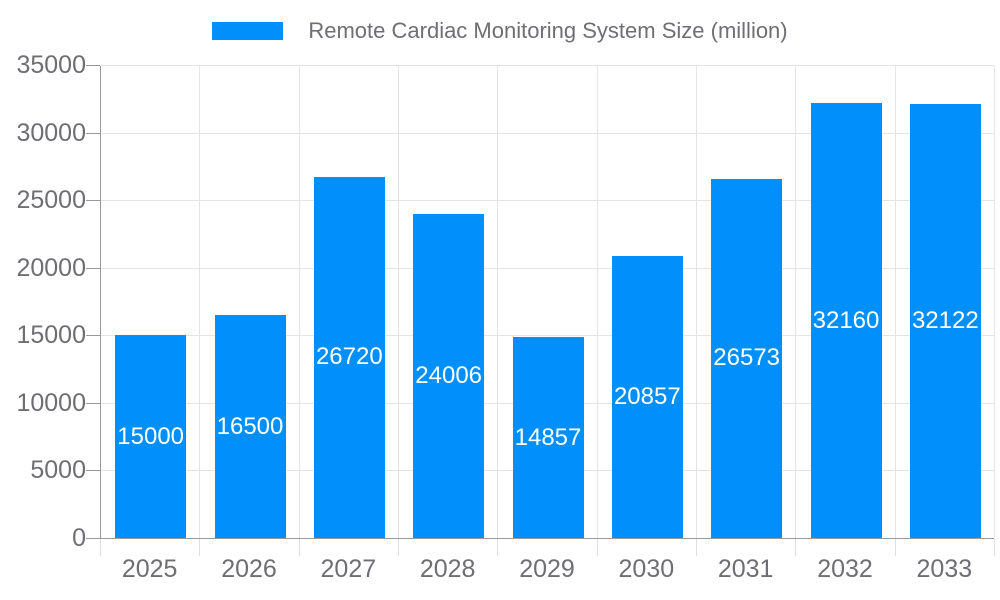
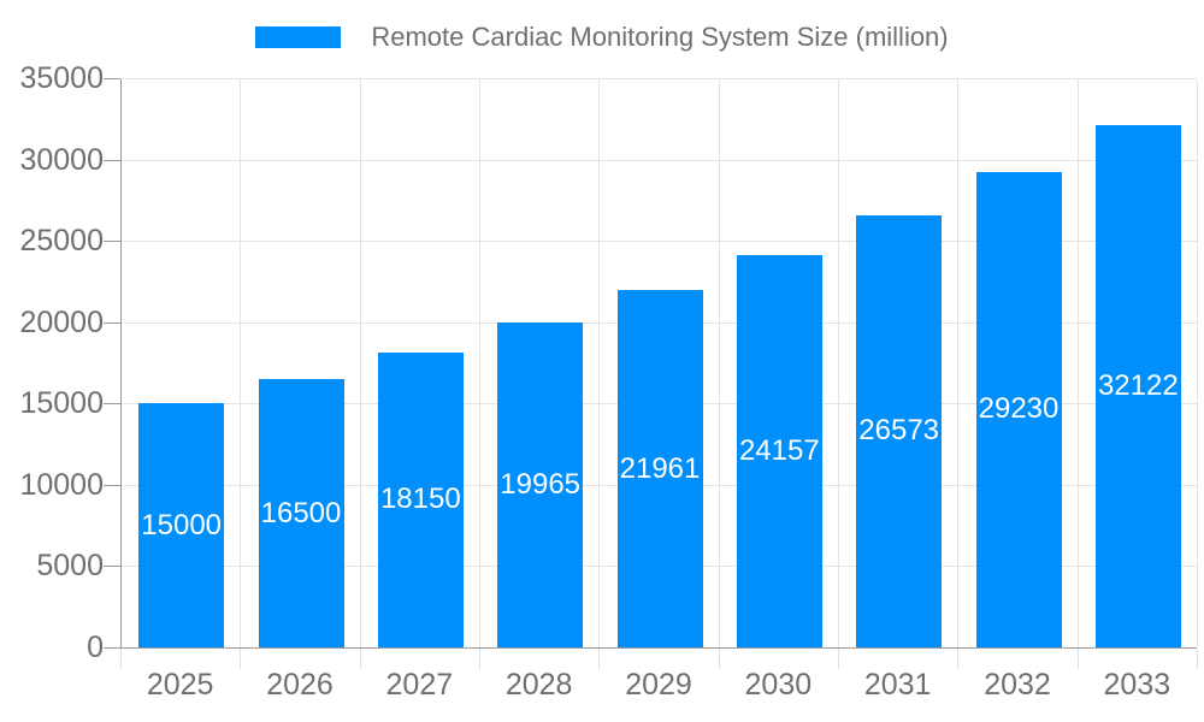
2027: 26720 -> 18150
2028: 24006 -> 19965
2029: 14857 -> 21961
2030: 20857 -> 24157
2032: 32160 -> 29230
